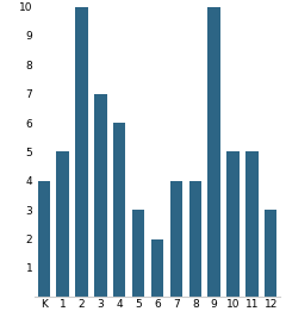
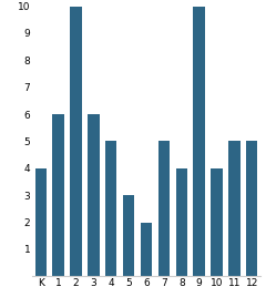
1: 5 -> 6
3: 7 -> 6
4: 6 -> 5
7: 4 -> 5
10: 5 -> 4
12: 3 -> 5
